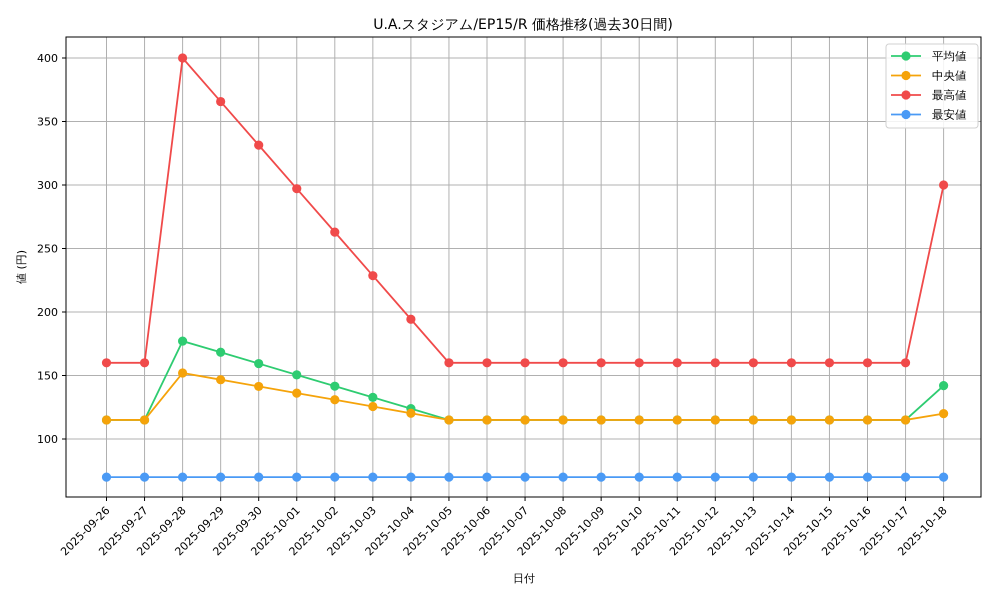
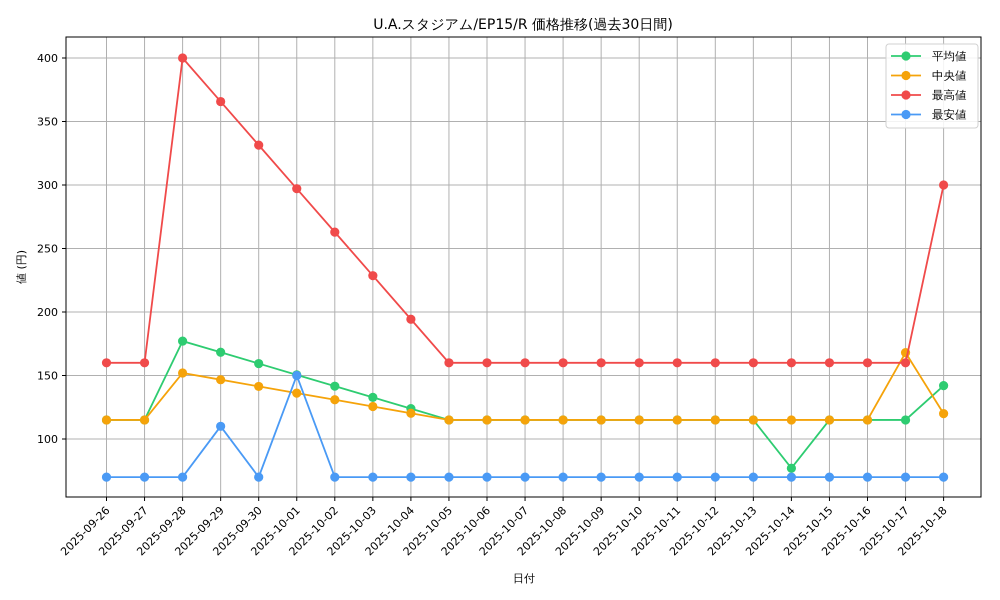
最安値/2025-09-29: 70 -> 110
最安値/2025-10-01: 70 -> 150
平均値/2025-10-14: 115 -> 77
中央値/2025-10-17: 115 -> 168
